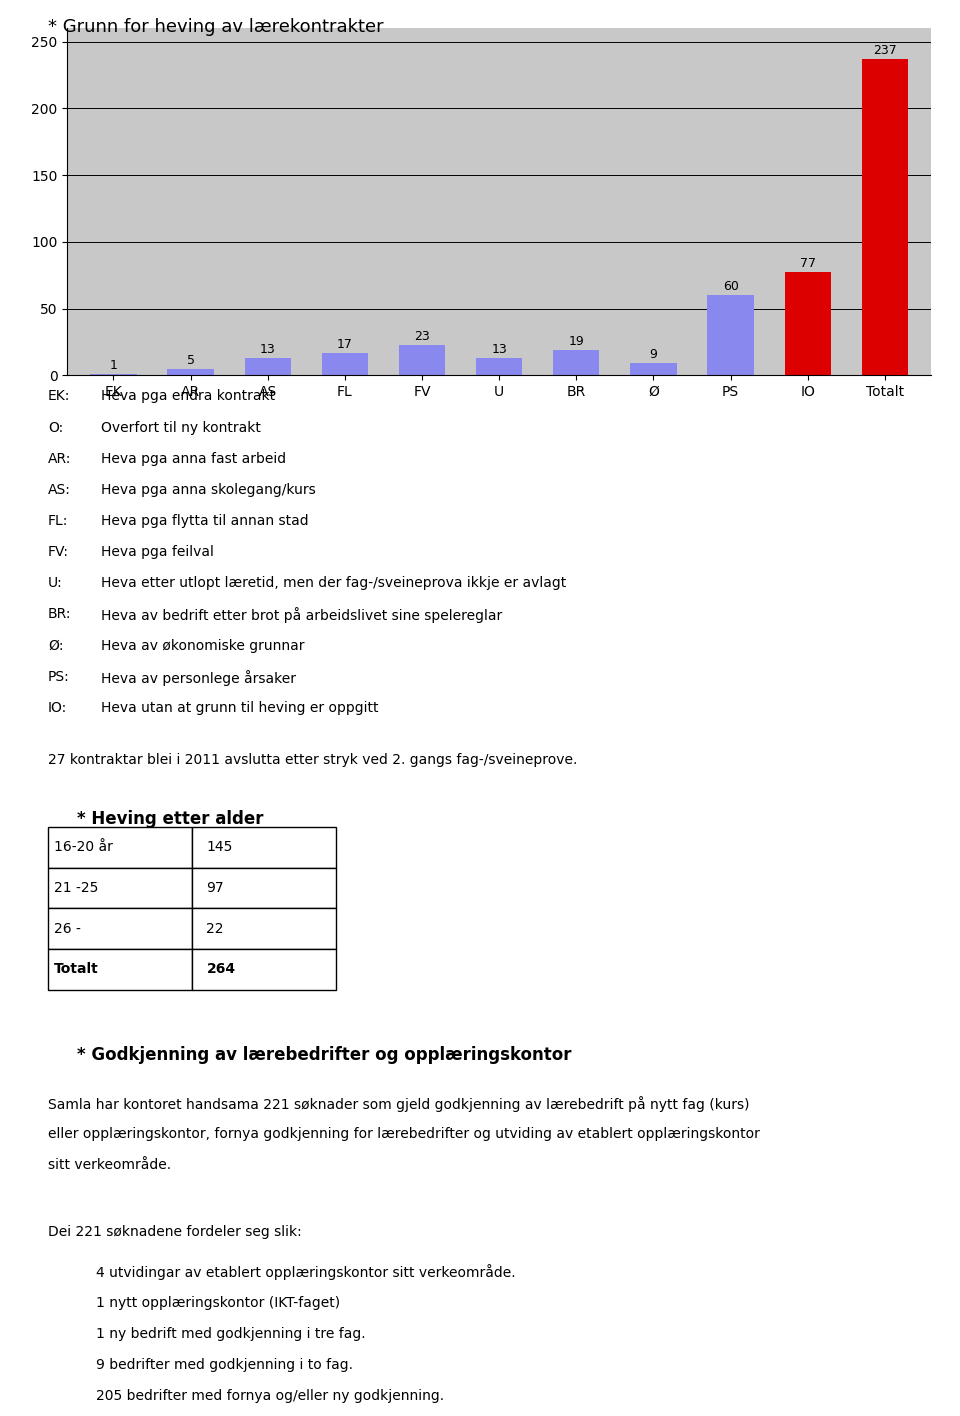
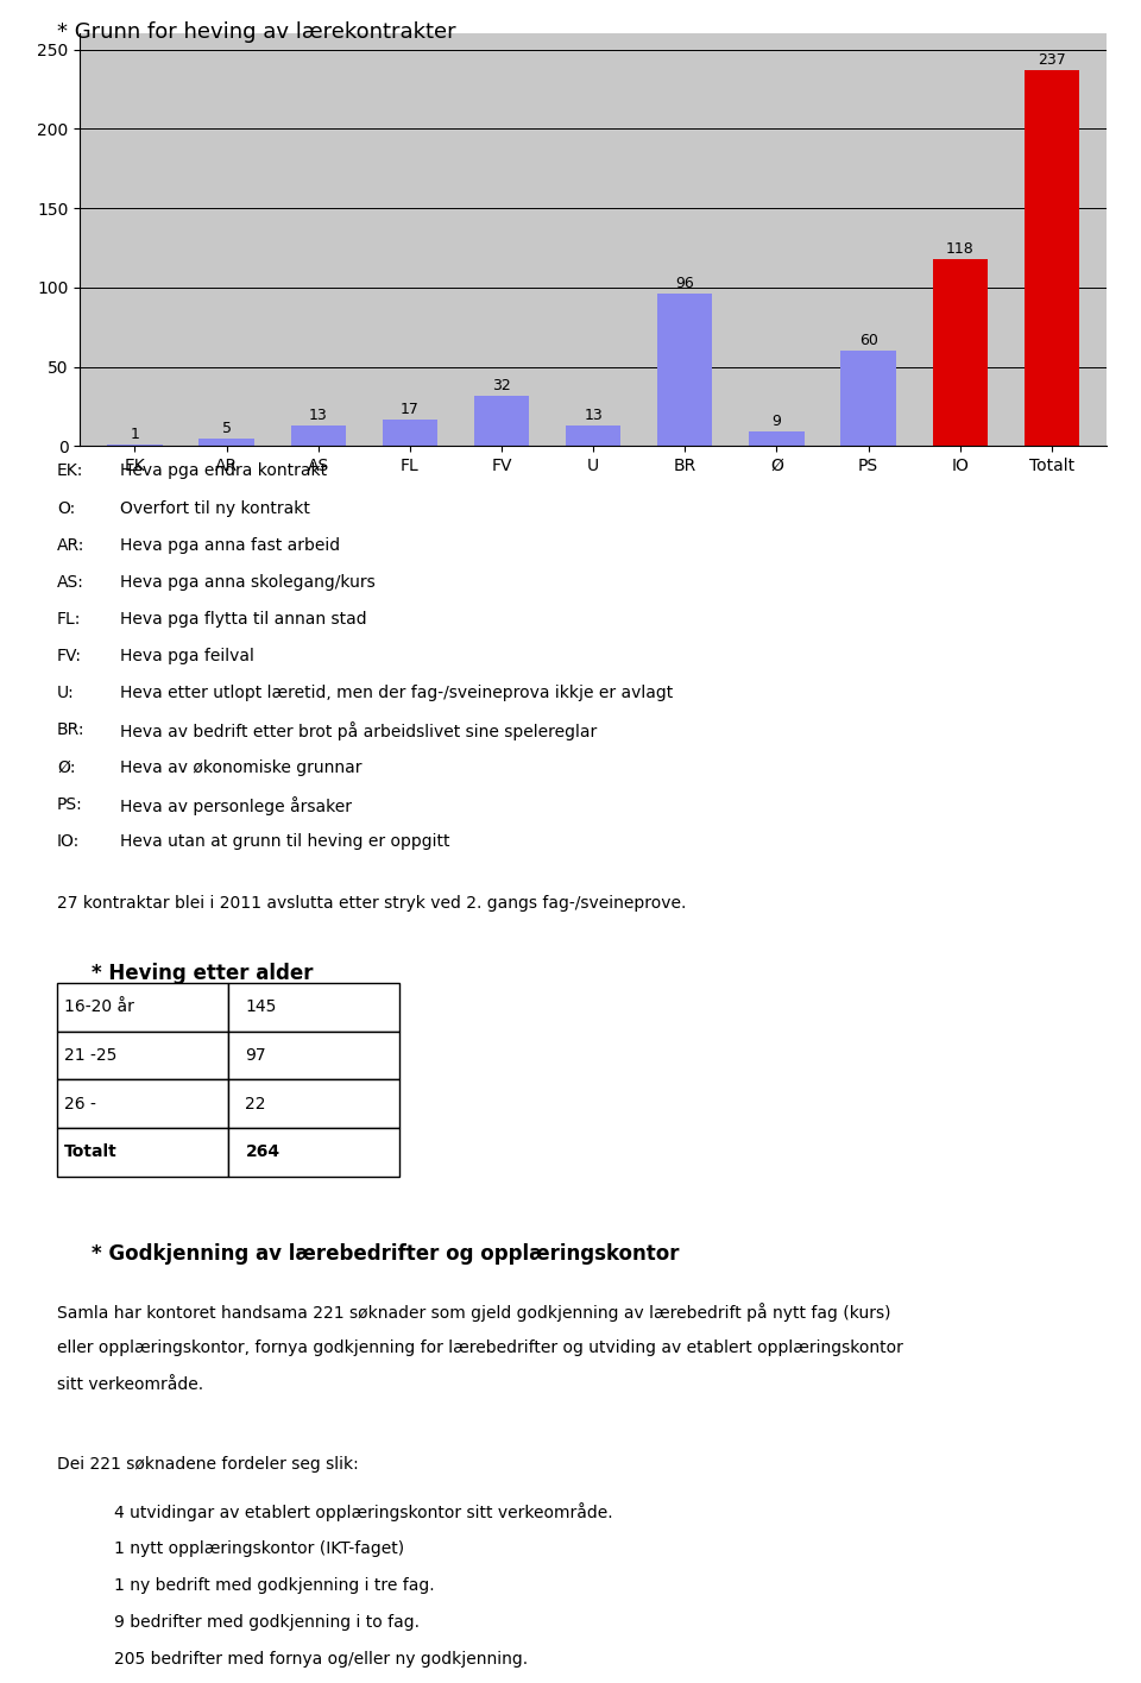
FV: 23 -> 32
BR: 19 -> 96
IO: 77 -> 118
